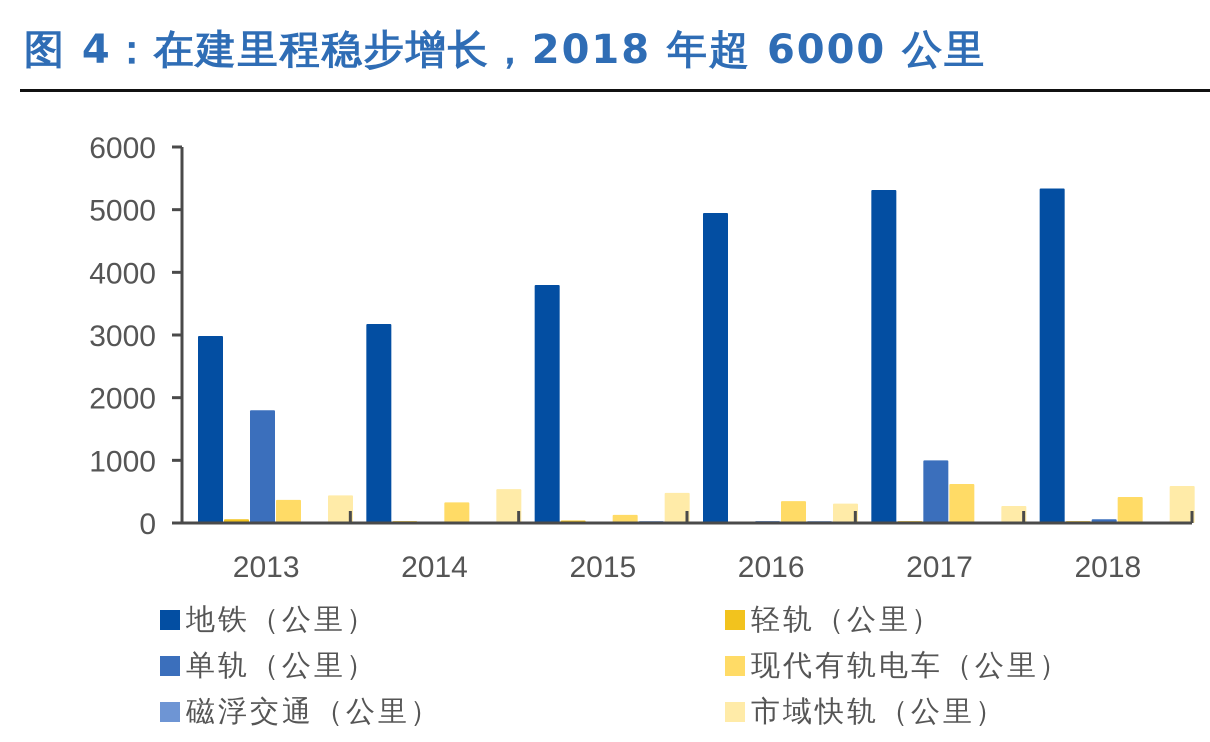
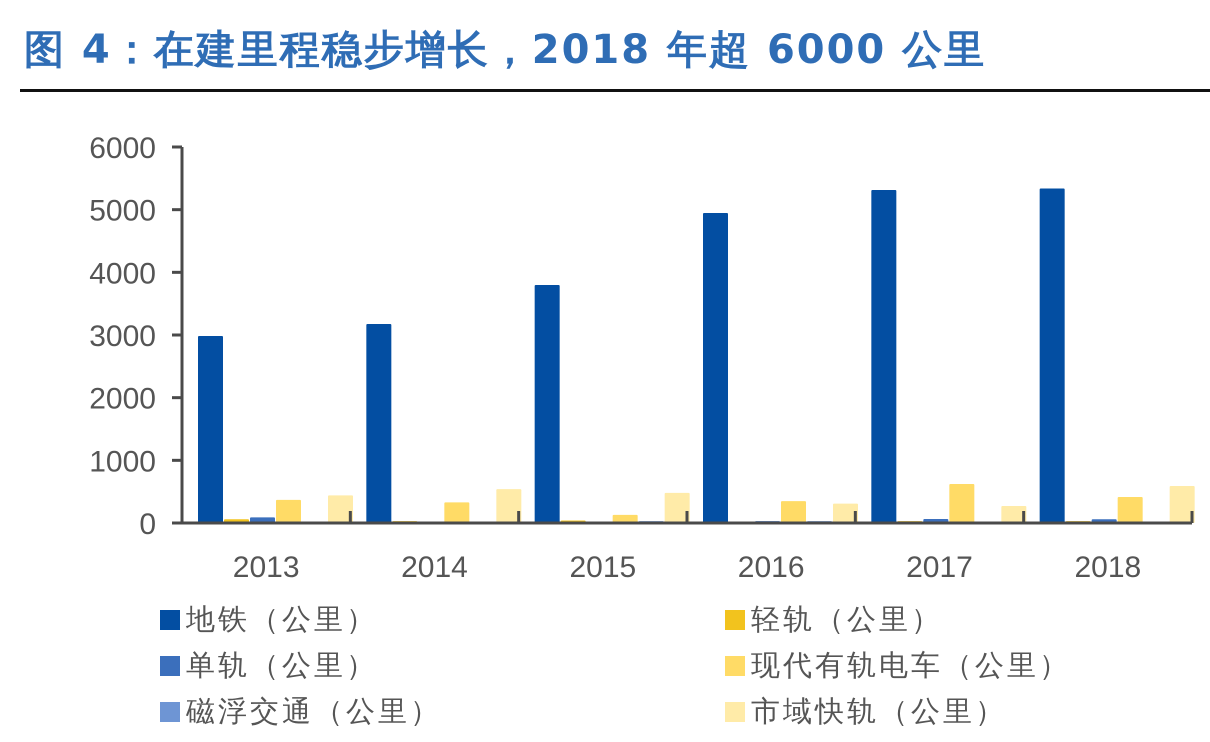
单轨（公里）/2013: 1800 -> 100
单轨（公里）/2017: 1000 -> 100
